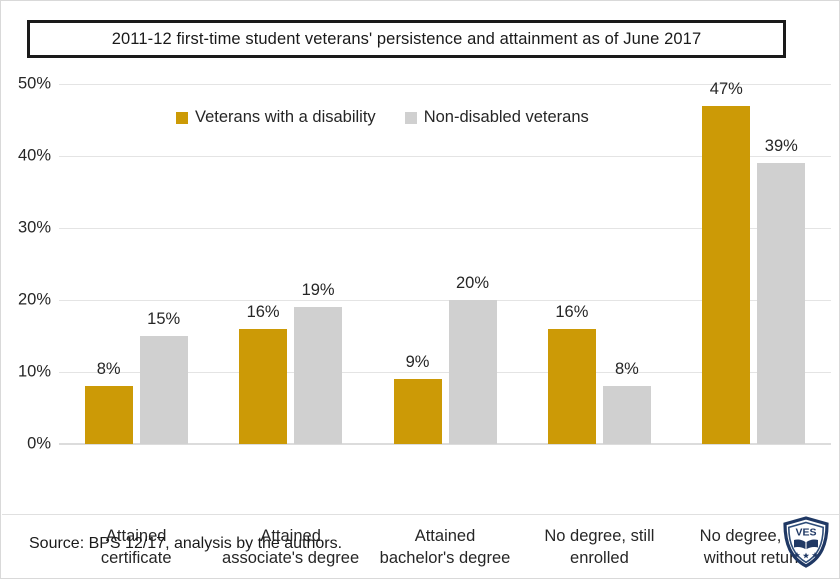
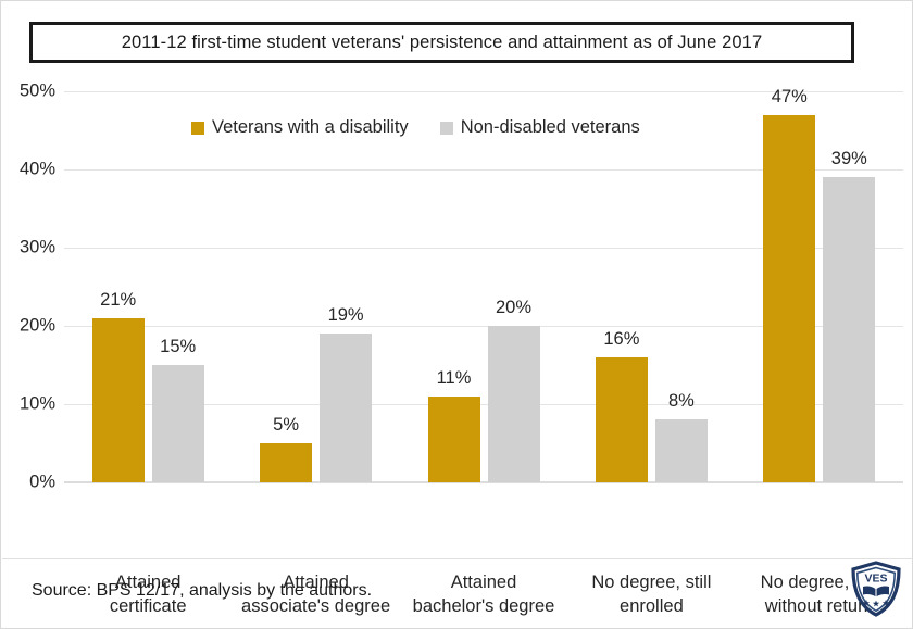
Veterans with a disability/Attained certificate: 8% -> 21%
Veterans with a disability/Attained associate's degree: 16% -> 5%
Veterans with a disability/Attained bachelor's degree: 9% -> 11%
